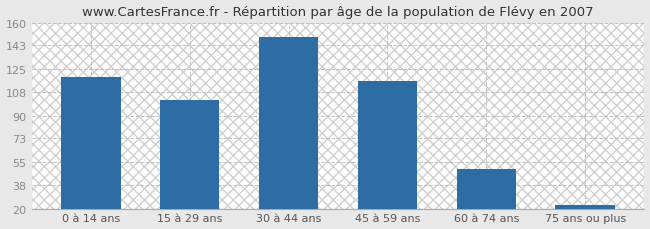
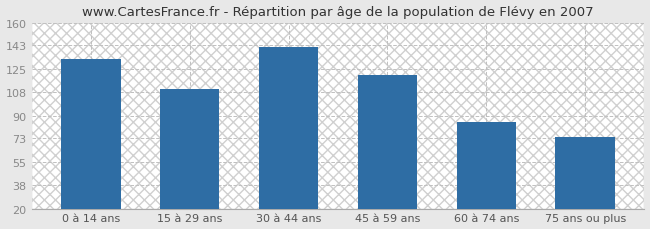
0 à 14 ans: 119 -> 133
15 à 29 ans: 102 -> 110
30 à 44 ans: 149 -> 142
45 à 59 ans: 116 -> 121
60 à 74 ans: 50 -> 85
75 ans ou plus: 23 -> 74
